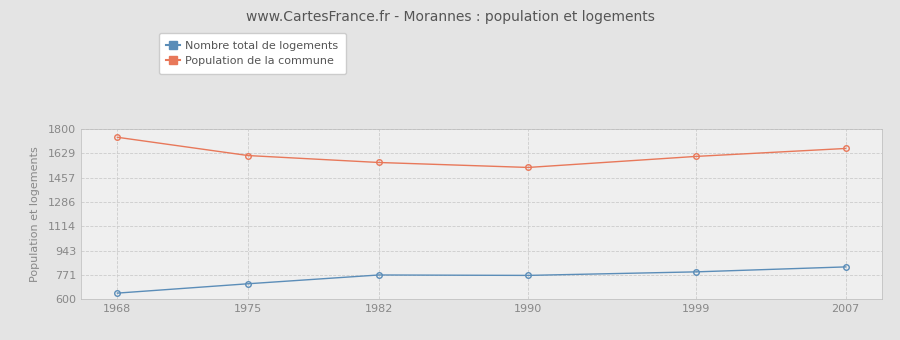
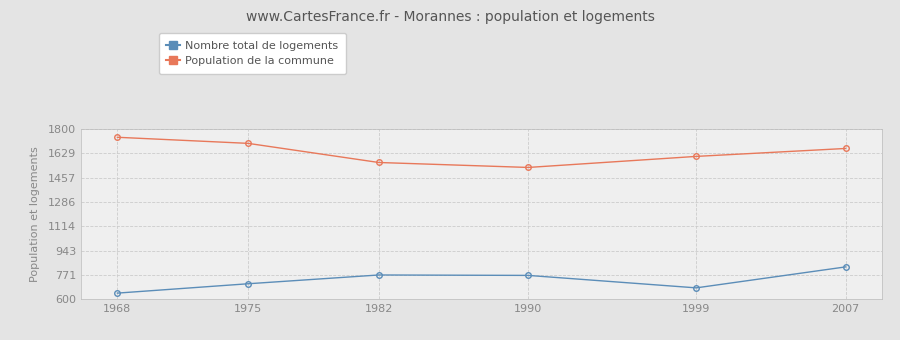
Population de la commune/1975: 1610 -> 1700
Nombre total de logements/1999: 790 -> 680
